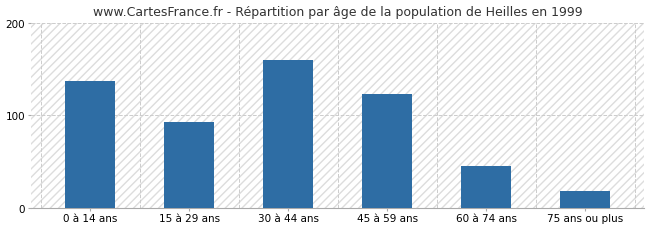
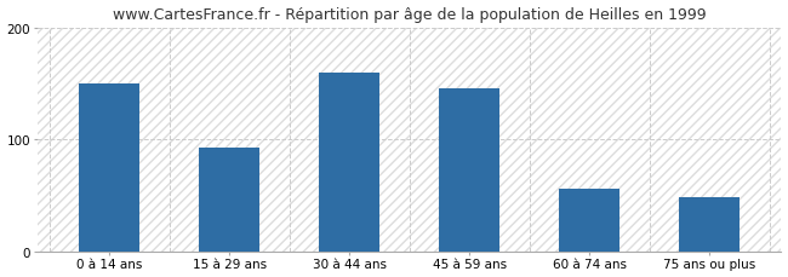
0 à 14 ans: 137 -> 150
45 à 59 ans: 123 -> 146
60 à 74 ans: 45 -> 56
75 ans ou plus: 18 -> 48
